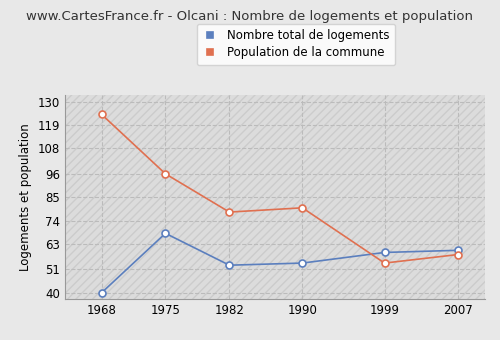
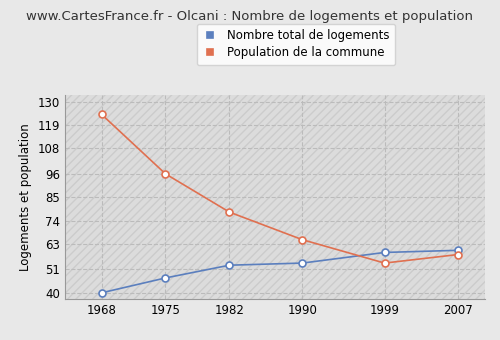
Nombre total de logements/1975: 68 -> 47
Population de la commune/1990: 80 -> 65
